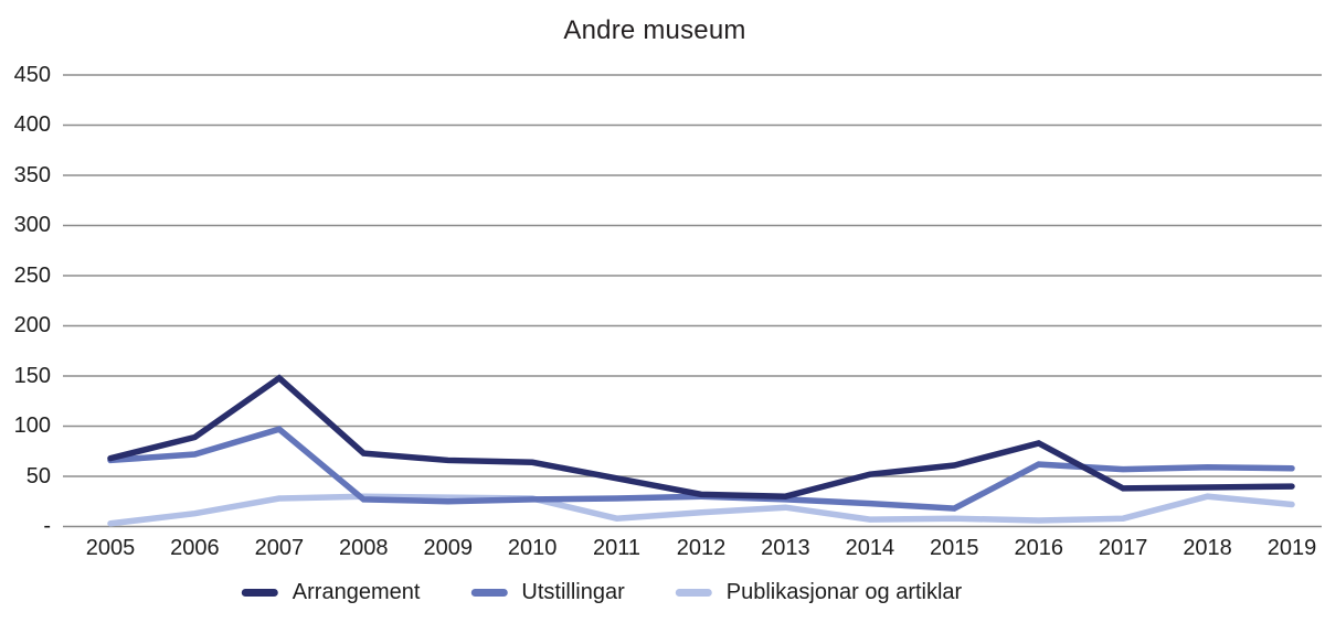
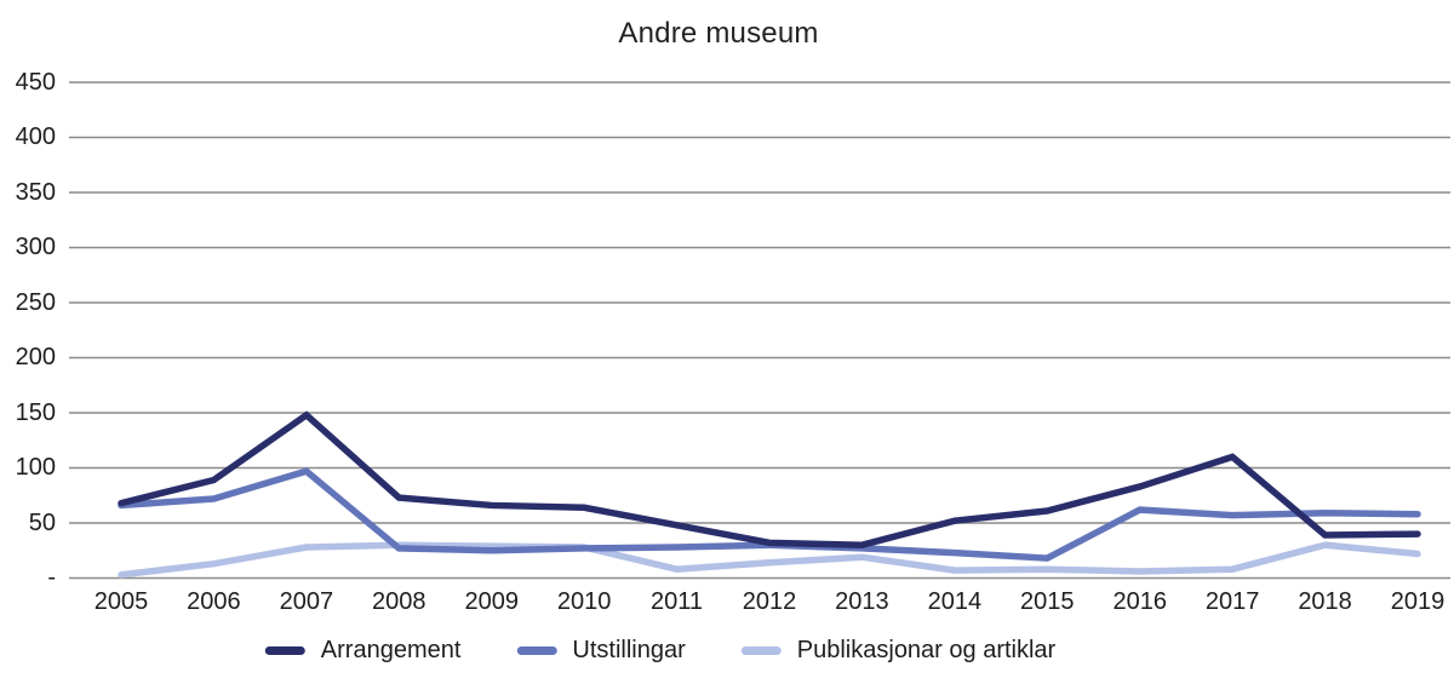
Arrangement/2017: 40 -> 110
